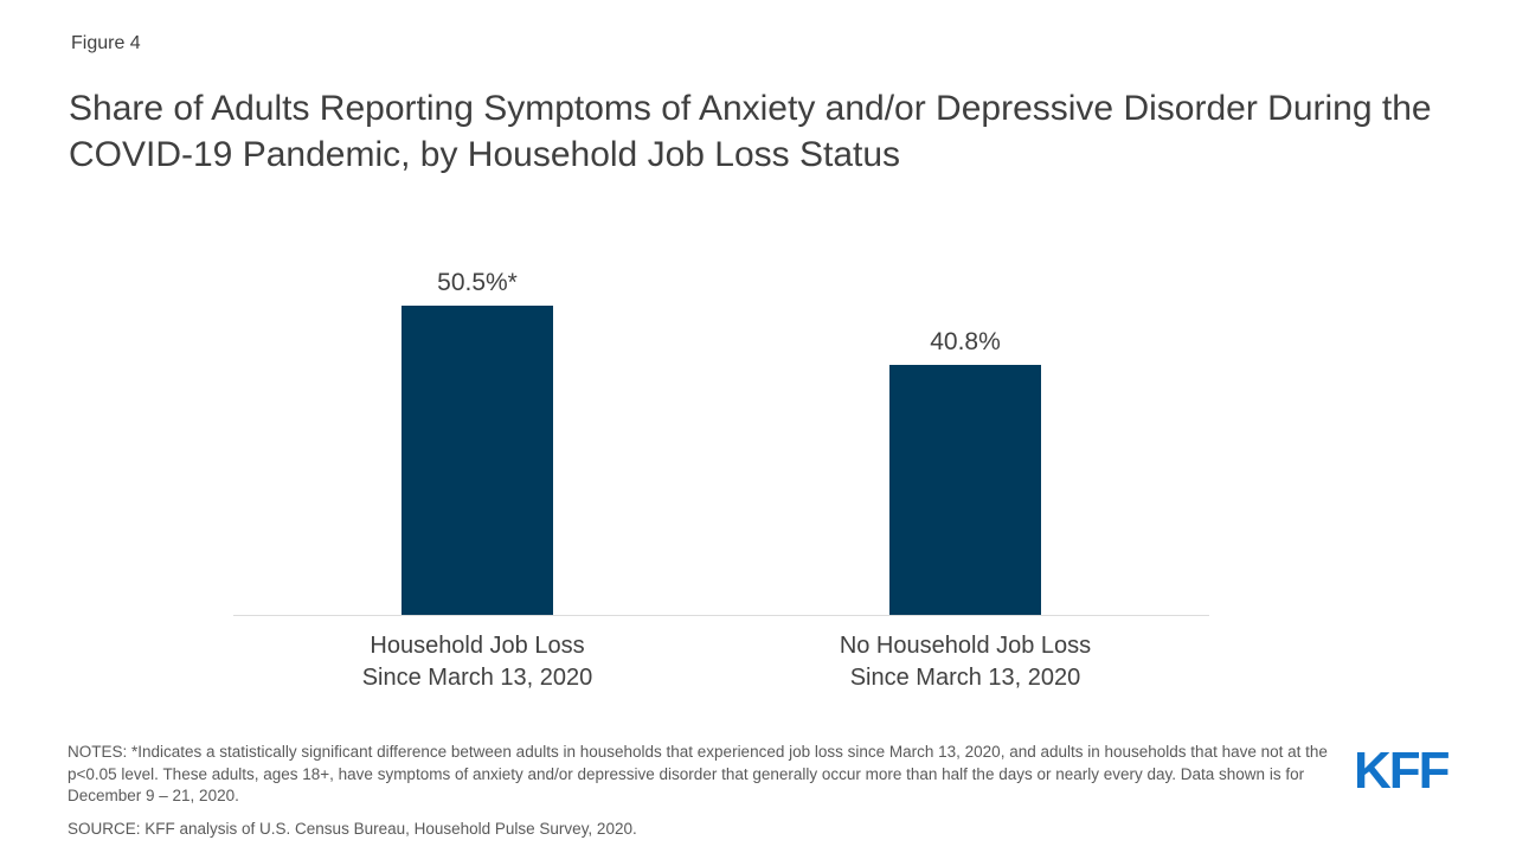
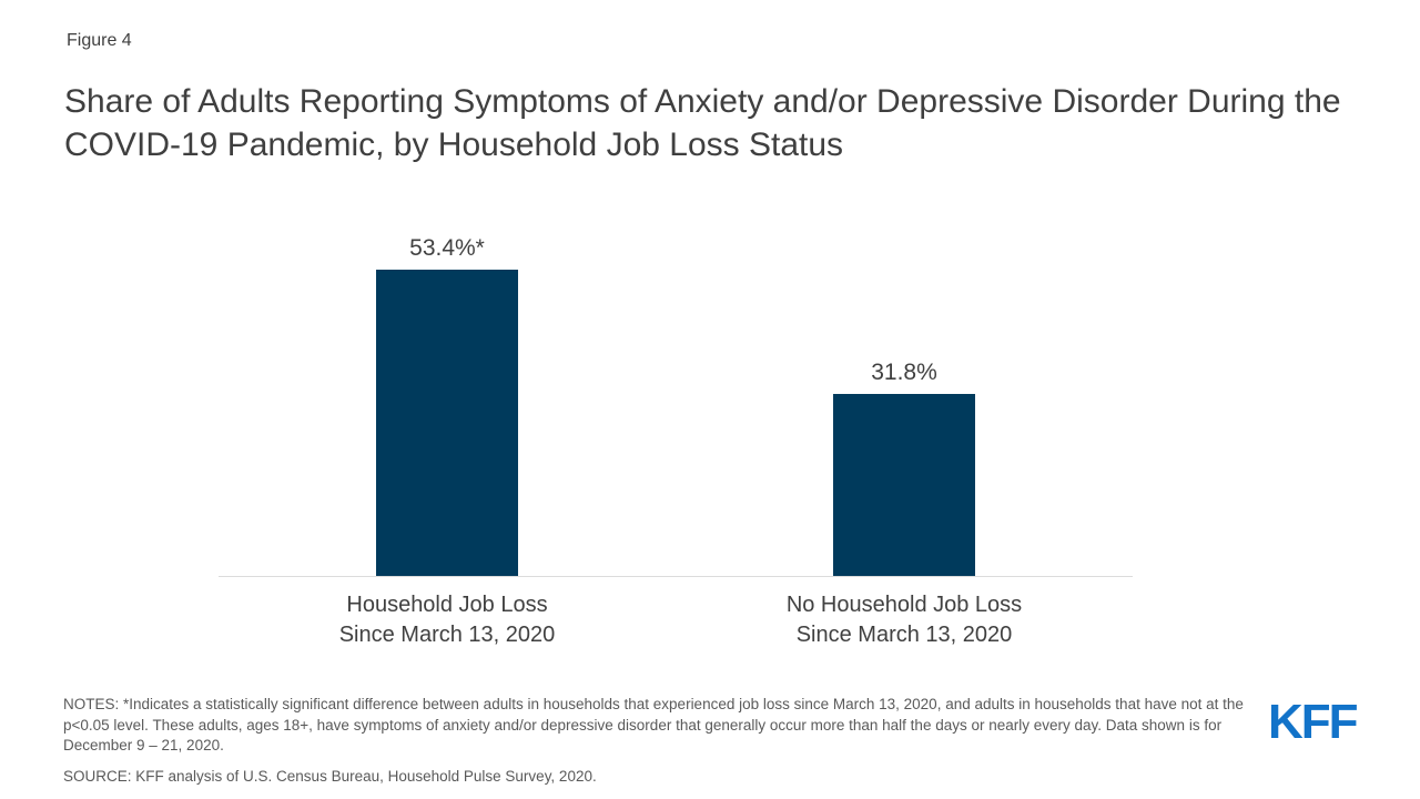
Household Job Loss Since March 13, 2020: 50.5 -> 53.4
No Household Job Loss Since March 13, 2020: 40.8% -> 31.8%
